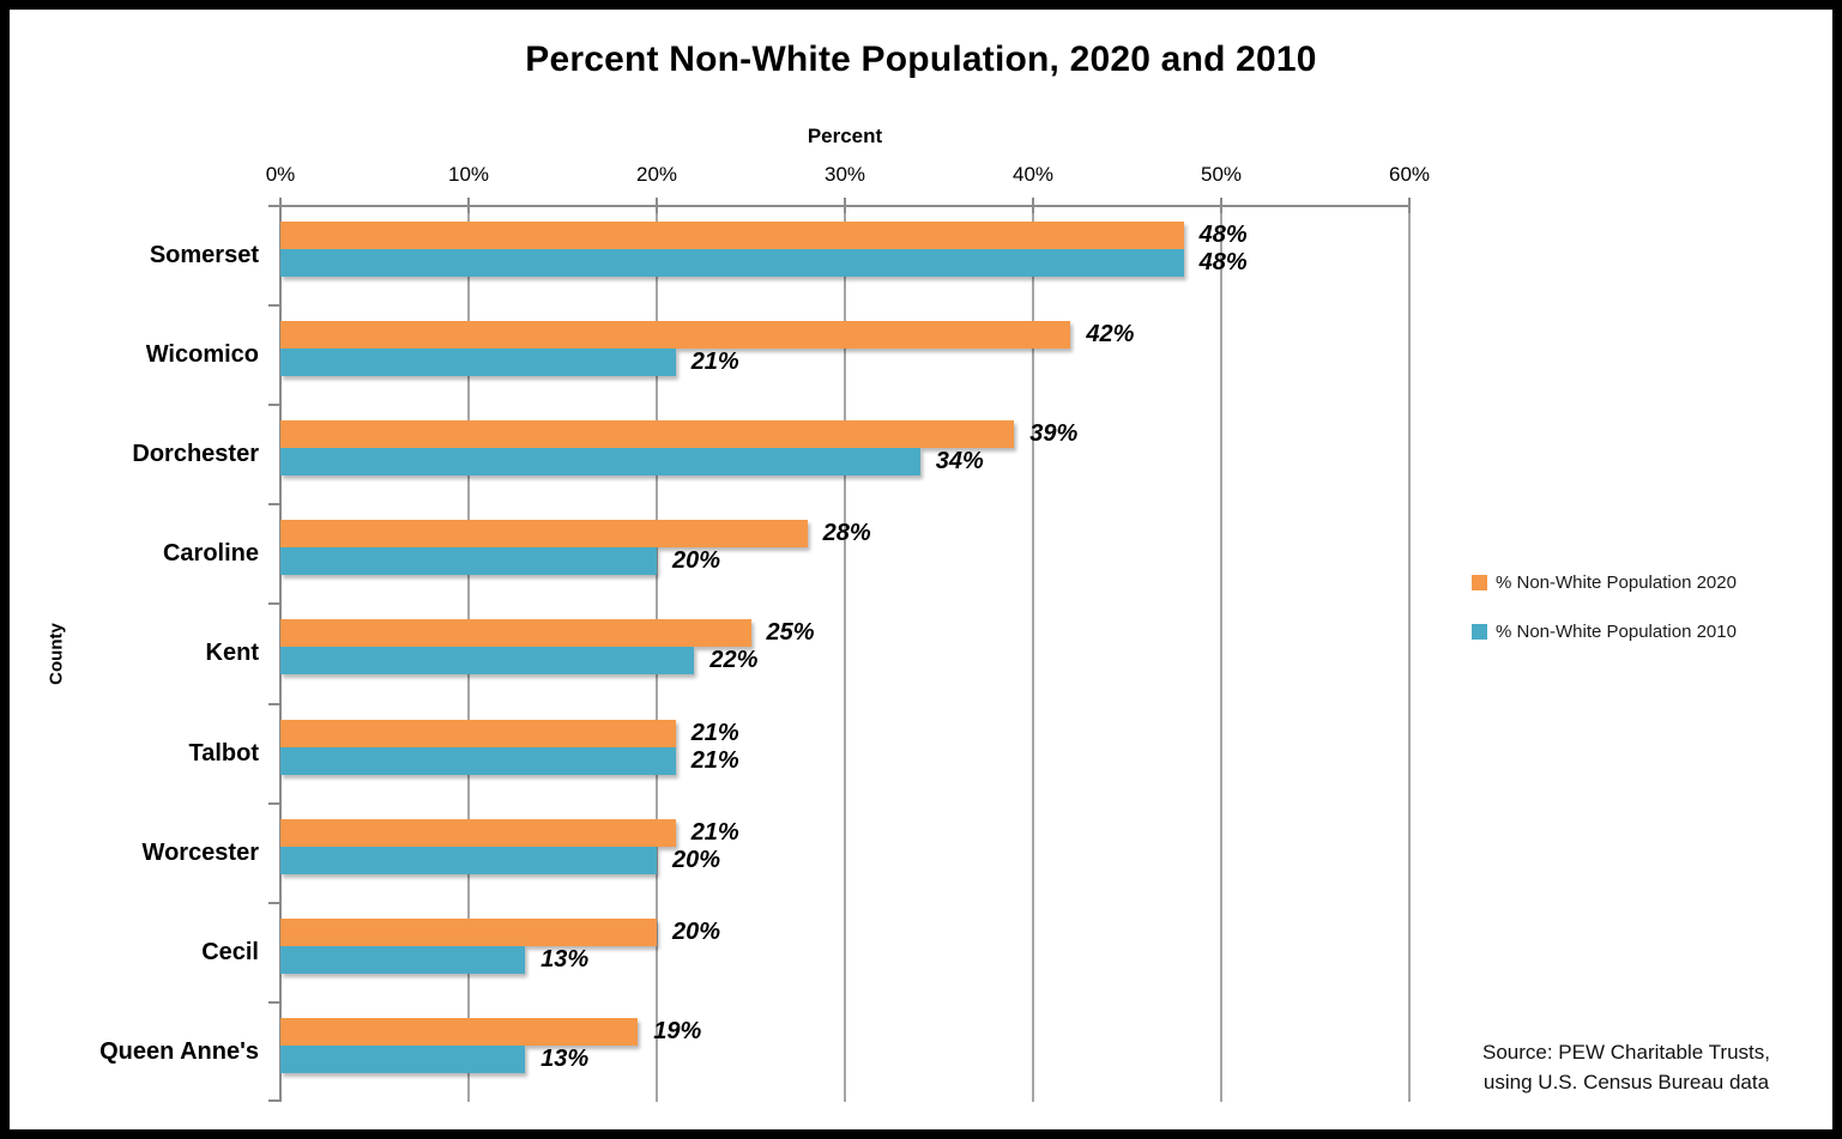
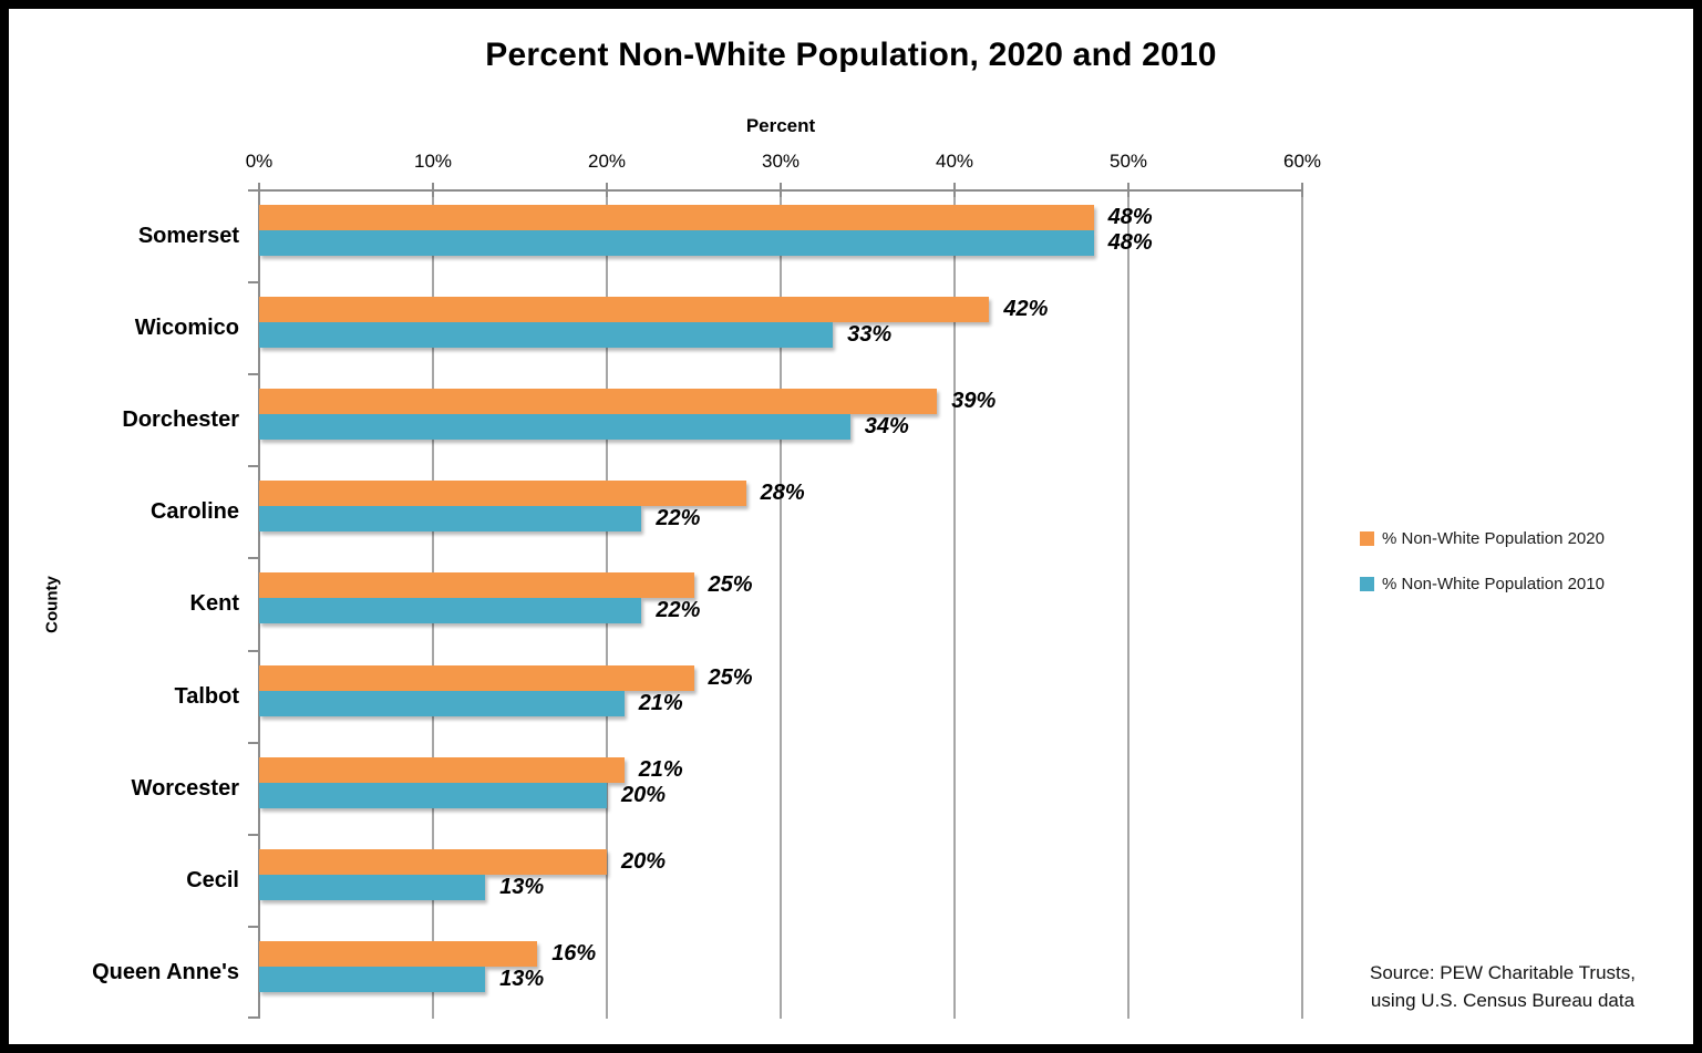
% Non-White Population 2010/Wicomico: 21% -> 33%
% Non-White Population 2010/Caroline: 20% -> 22%
% Non-White Population 2020/Talbot: 21% -> 25%
% Non-White Population 2020/Queen Anne's: 19% -> 16%
